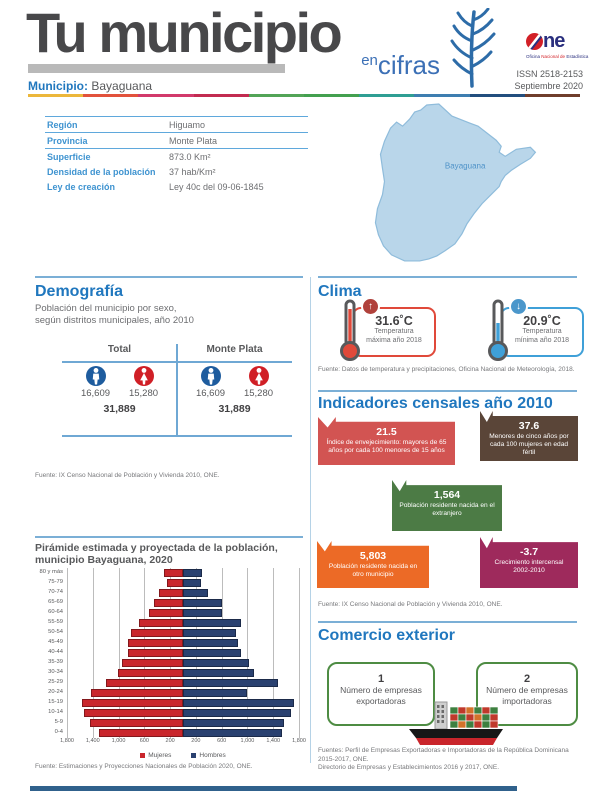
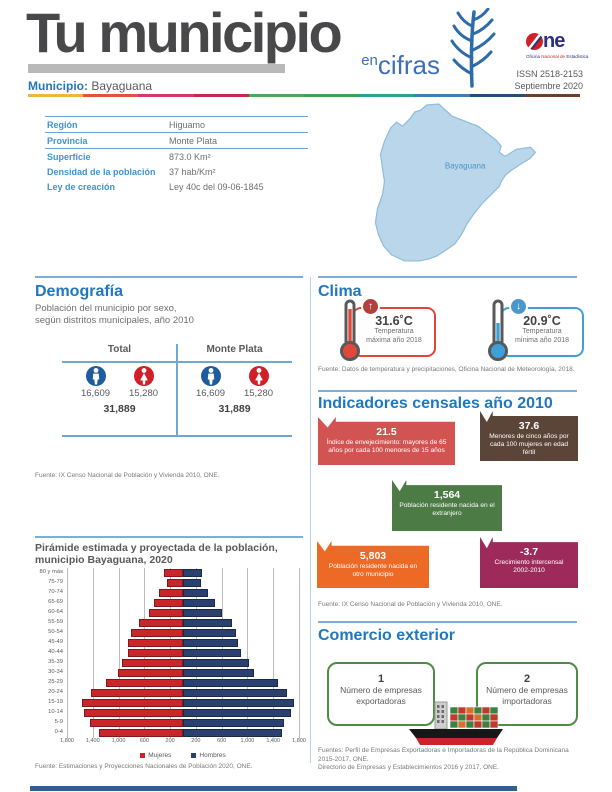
Hombres/20-24: 1000 -> 1600
Hombres/55-59: 900 -> 800
Hombres/65-69: 600 -> 500
